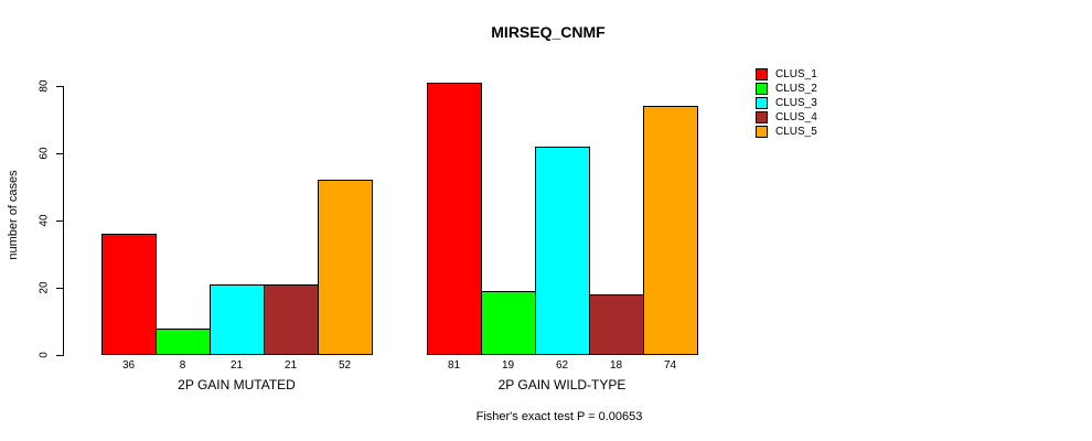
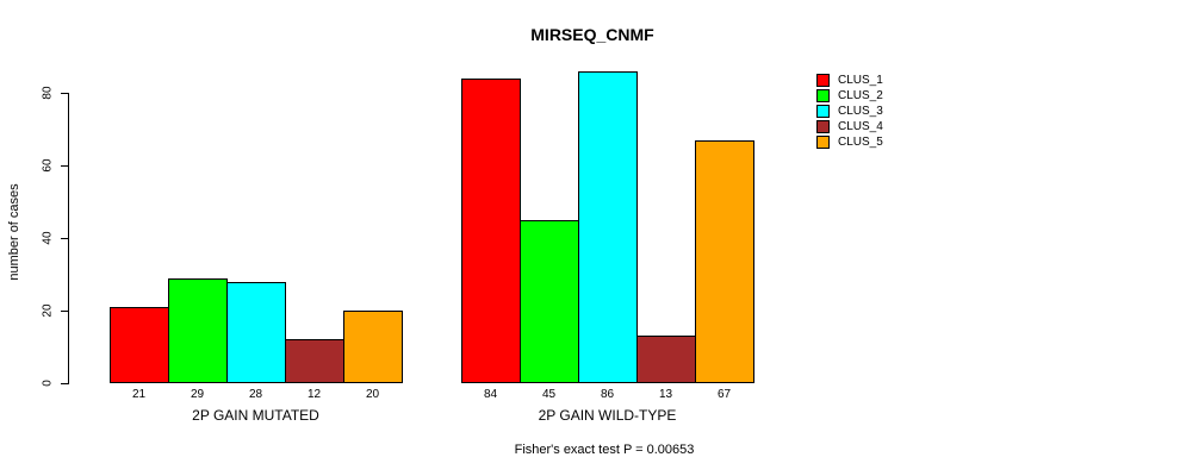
CLUS_1/2P GAIN MUTATED: 36 -> 21
CLUS_2/2P GAIN MUTATED: 8 -> 29
CLUS_3/2P GAIN MUTATED: 21 -> 28
CLUS_4/2P GAIN MUTATED: 21 -> 12
CLUS_5/2P GAIN MUTATED: 52 -> 20
CLUS_1/2P GAIN WILD-TYPE: 81 -> 84
CLUS_2/2P GAIN WILD-TYPE: 19 -> 45
CLUS_3/2P GAIN WILD-TYPE: 62 -> 86
CLUS_4/2P GAIN WILD-TYPE: 18 -> 13
CLUS_5/2P GAIN WILD-TYPE: 74 -> 67
